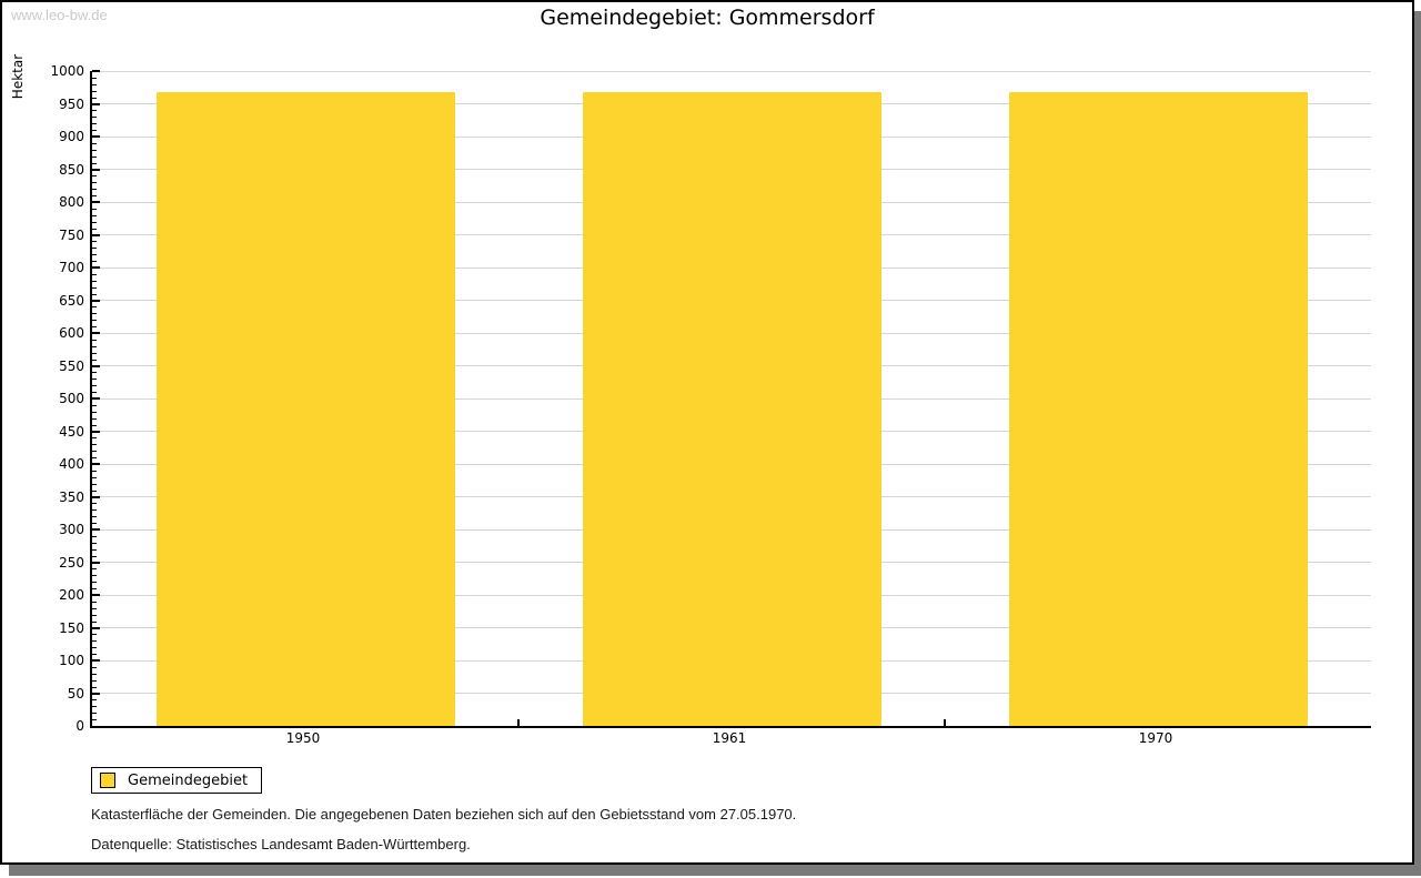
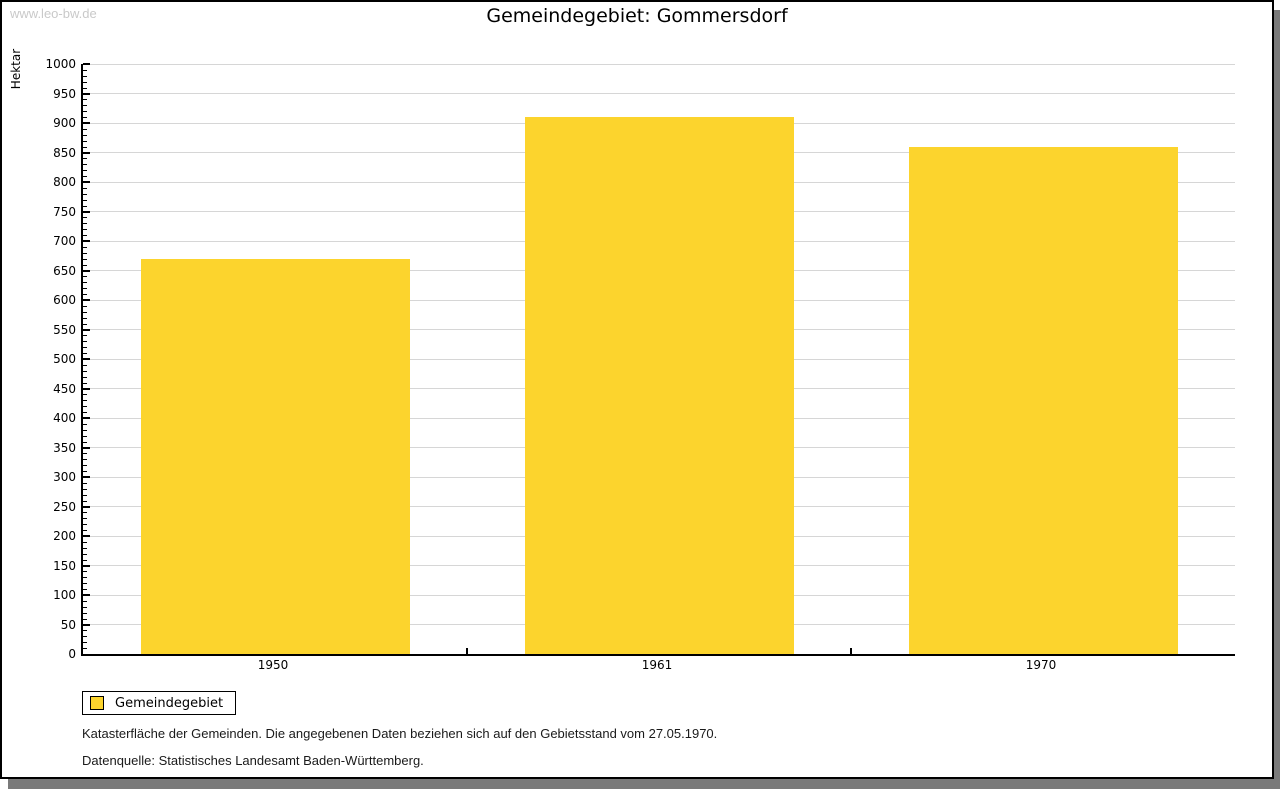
1950: 970 -> 670
1961: 970 -> 910
1970: 970 -> 860
